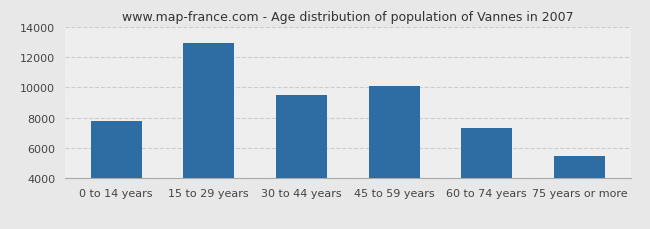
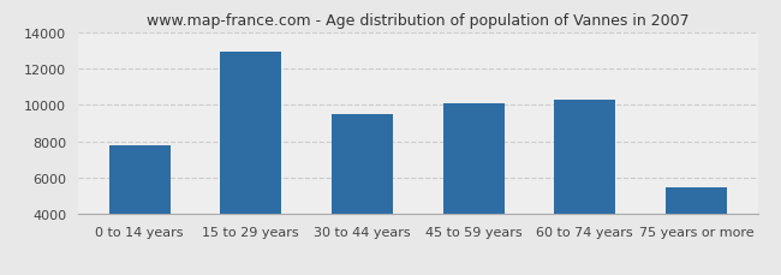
60 to 74 years: 7400 -> 10300
